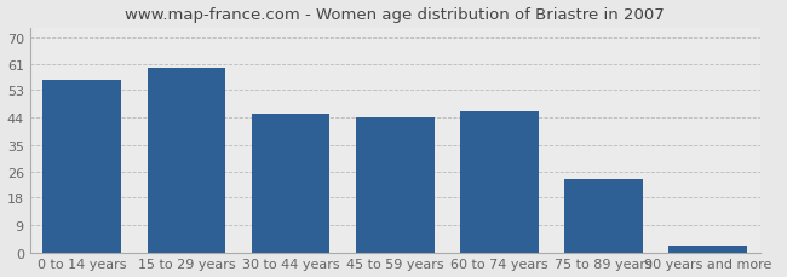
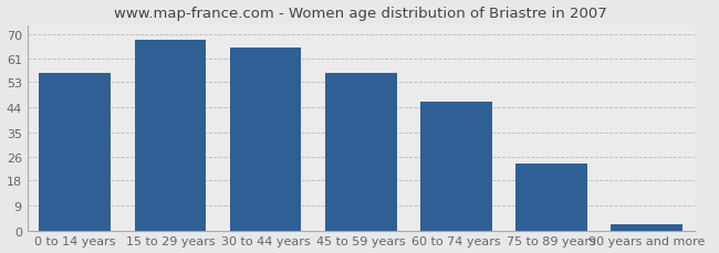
15 to 29 years: 60 -> 68
30 to 44 years: 45 -> 65
45 to 59 years: 44 -> 56
